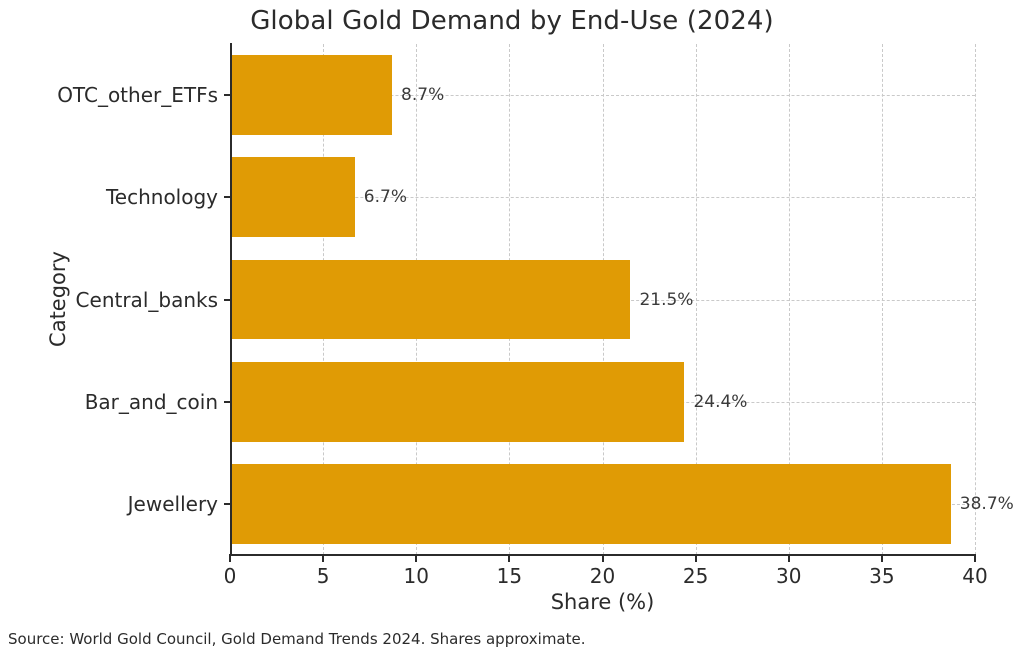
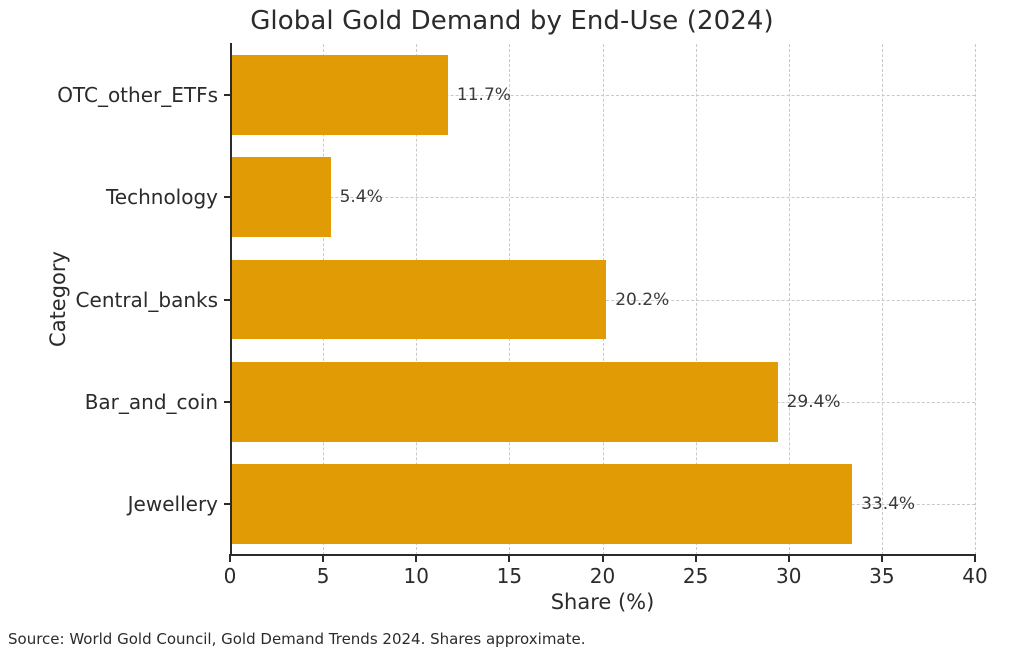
Jewellery: 38.7% -> 33.4%
Bar_and_coin: 24.4% -> 29.4%
Central_banks: 21.5% -> 20.2%
Technology: 6.7% -> 5.4%
OTC_other_ETFs: 8.7% -> 11.7%
